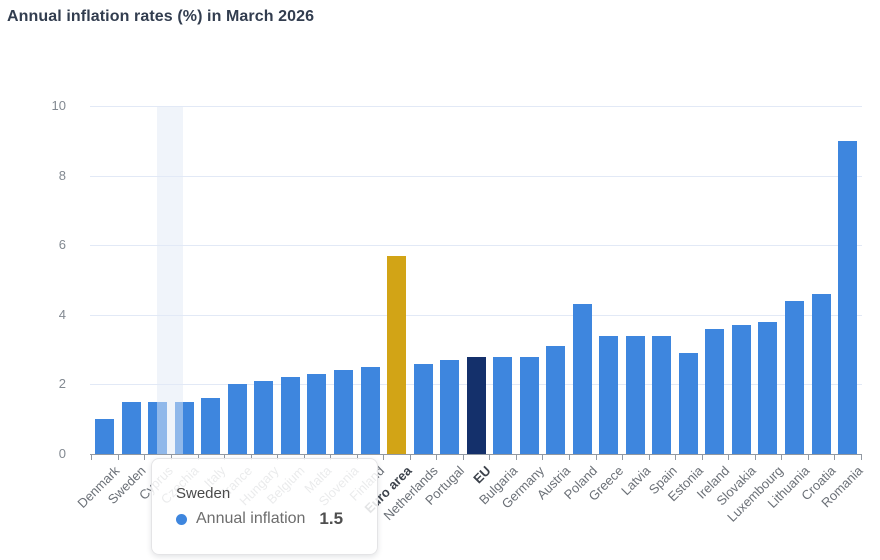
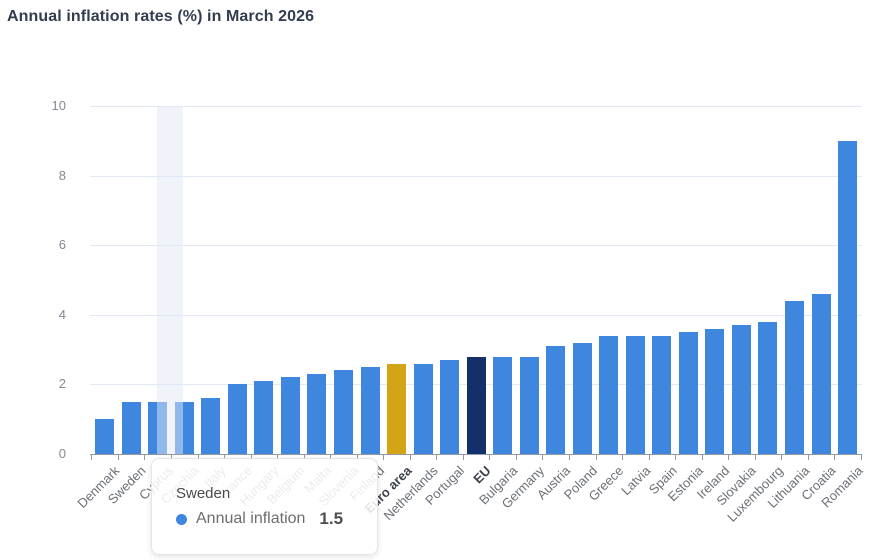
Euro area: 5.7 -> 2.6
Poland: 4.3 -> 3.2
Estonia: 2.9 -> 3.5
